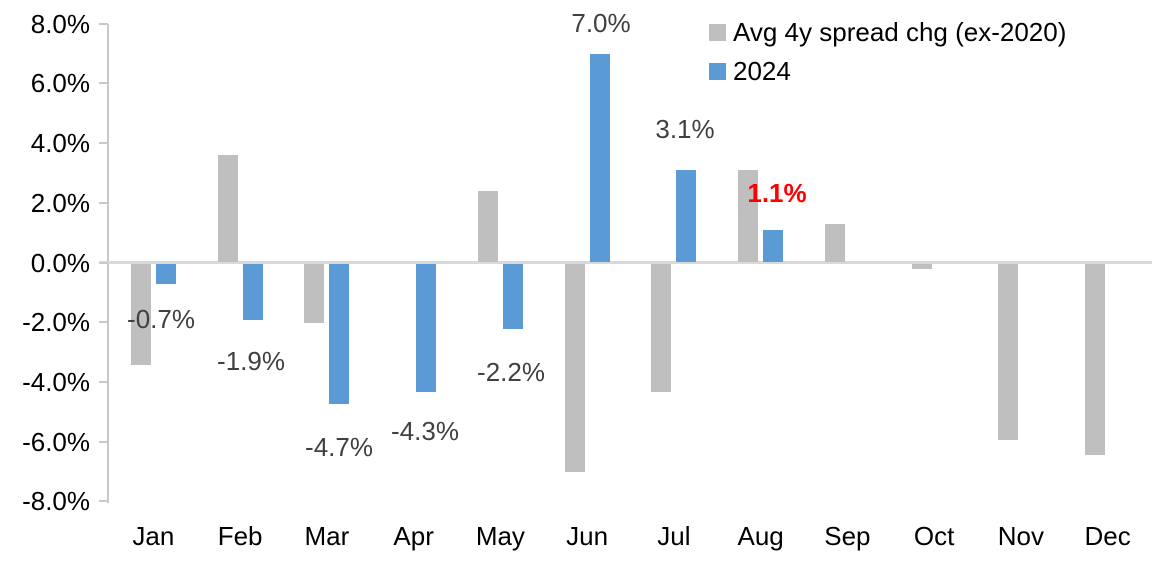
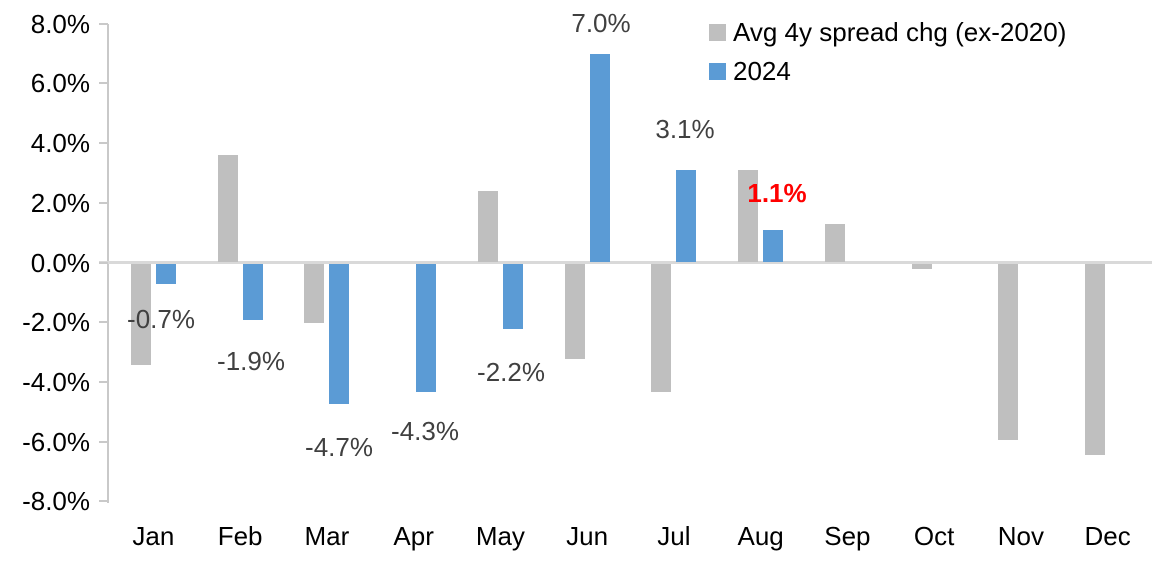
Avg 4y spread chg (ex-2020)/Jun: -7.0% -> -3.2%
